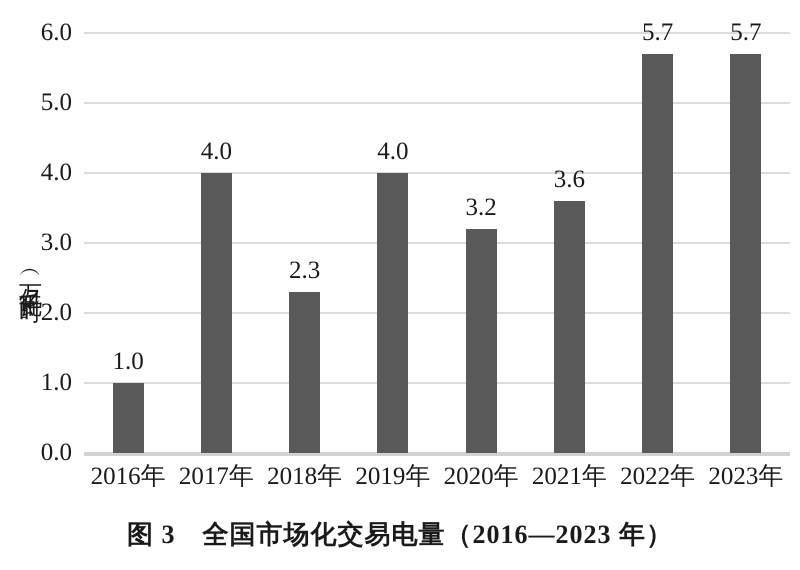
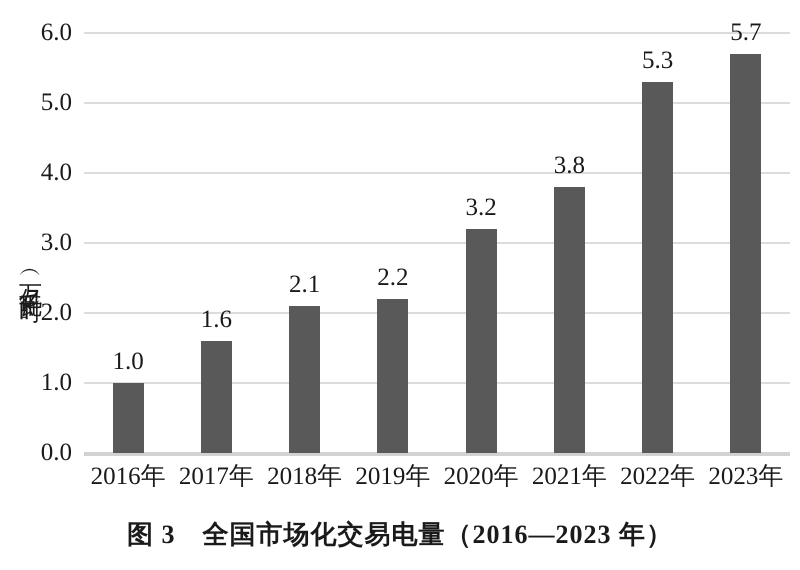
2017年: 4.0 -> 1.6
2018年: 2.3 -> 2.1
2019年: 4.0 -> 2.2
2021年: 3.6 -> 3.8
2022年: 5.7 -> 5.3
